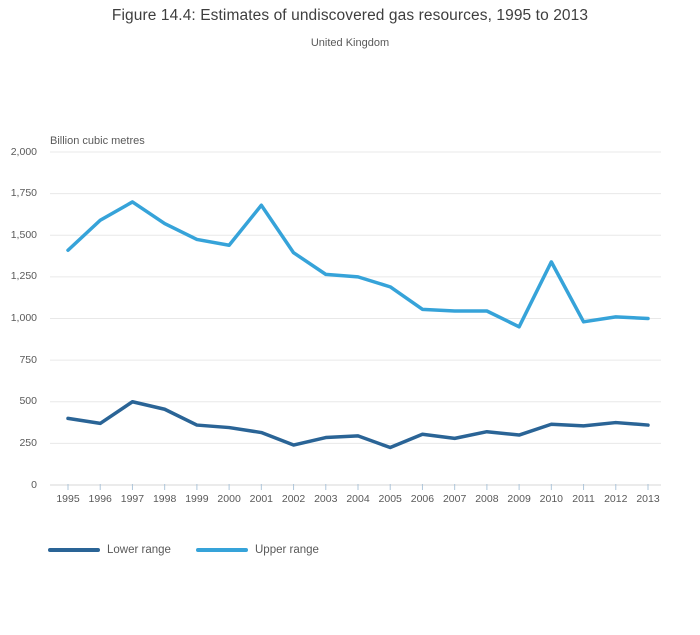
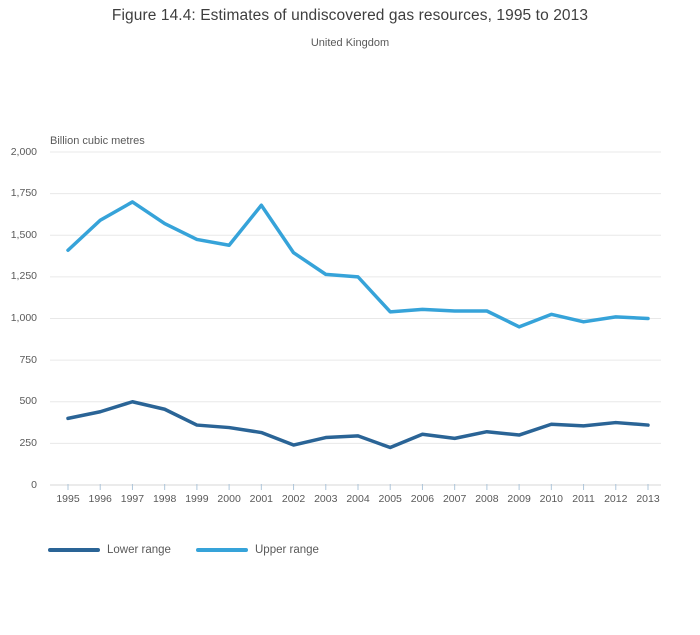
Lower range/1996: 370 -> 440
Upper range/2005: 1190 -> 1040
Upper range/2010: 1340 -> 1020
